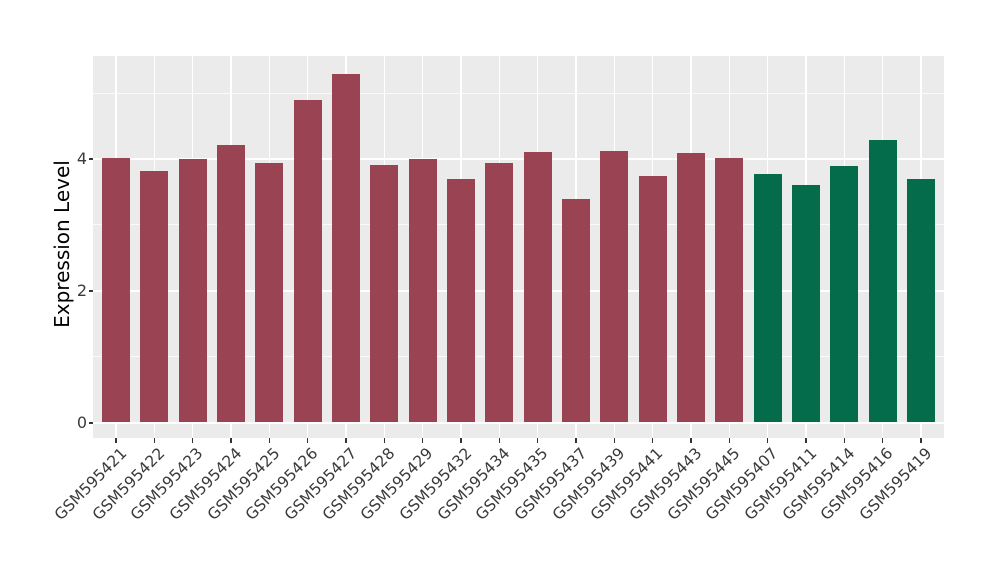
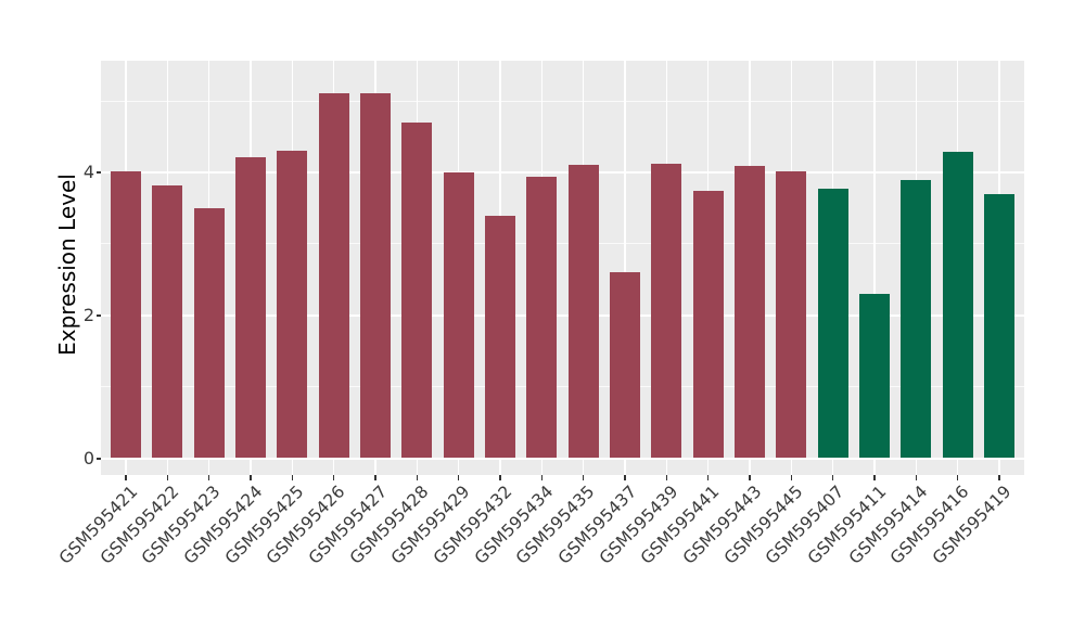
GSM595423: 4.0 -> 3.5
GSM595425: 3.9 -> 4.3
GSM595426: 4.9 -> 5.1
GSM595427: 5.3 -> 5.1
GSM595428: 3.9 -> 4.7
GSM595432: 3.7 -> 3.4
GSM595437: 3.4 -> 2.6
GSM595411: 3.6 -> 2.3
